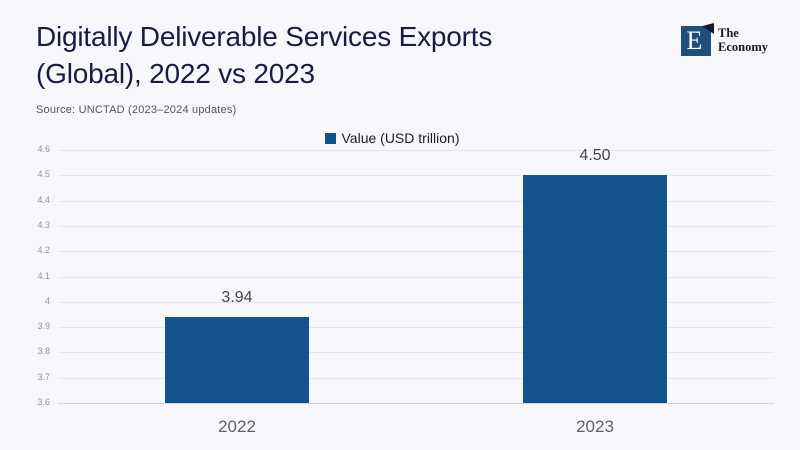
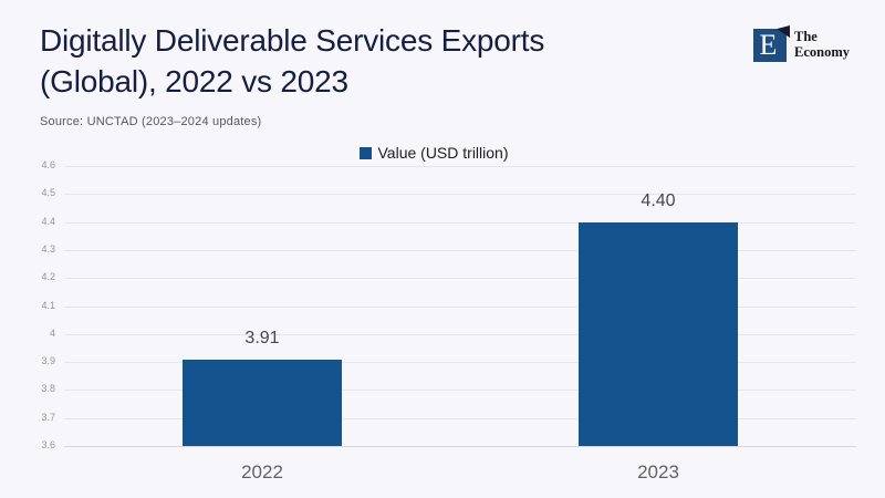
2022: 3.94 -> 3.91
2023: 4.50 -> 4.40
